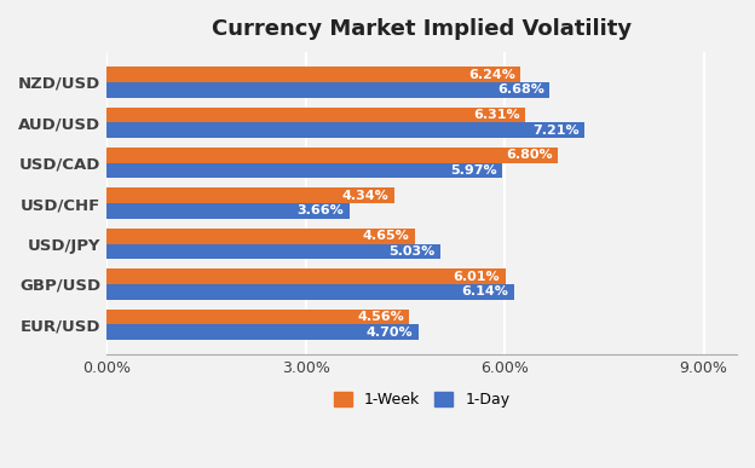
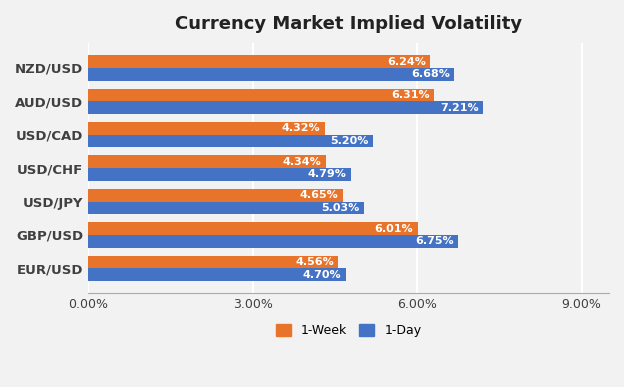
1-Week/USD/CAD: 6.80% -> 4.32%
1-Day/USD/CAD: 5.97% -> 5.20%
1-Day/USD/CHF: 3.66% -> 4.79%
1-Day/GBP/USD: 6.14% -> 6.75%
